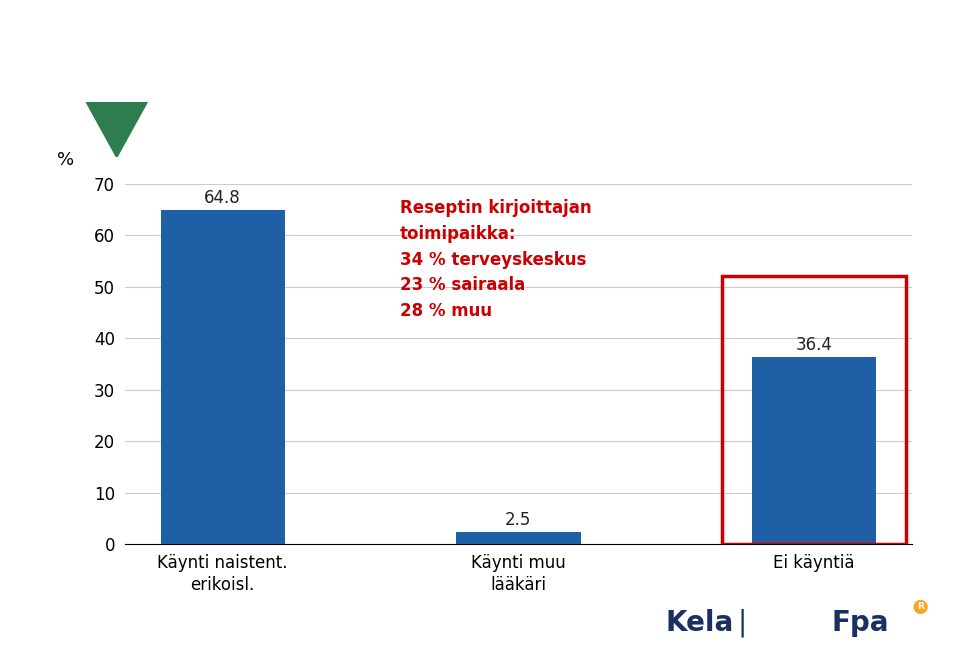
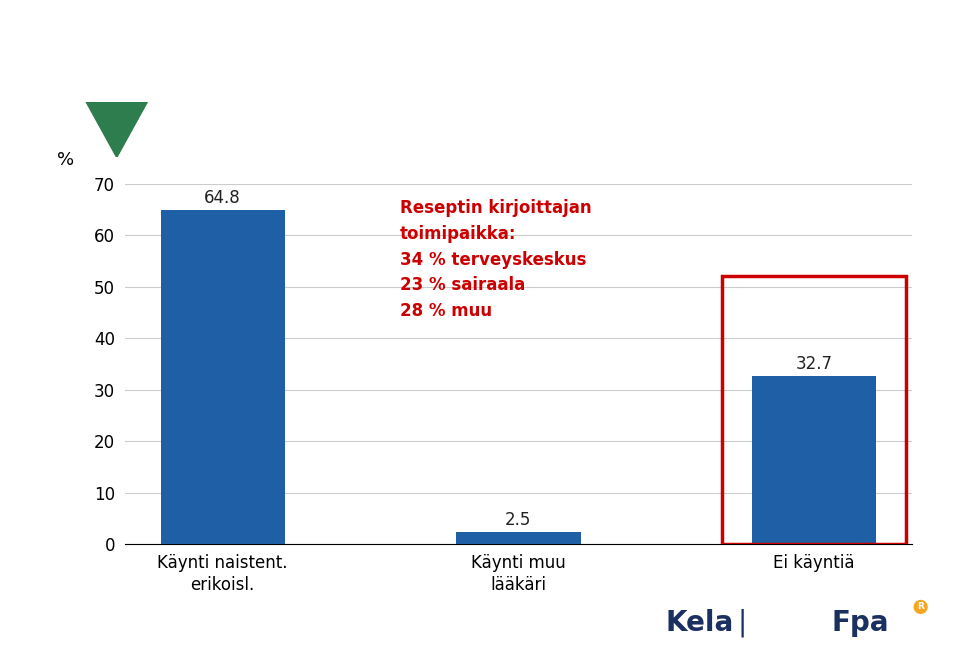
Ei käyntiä: 36.4 -> 32.7
